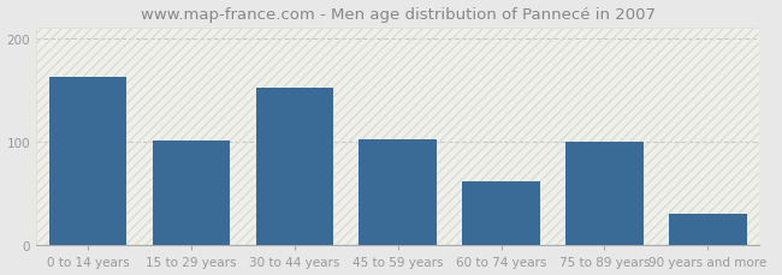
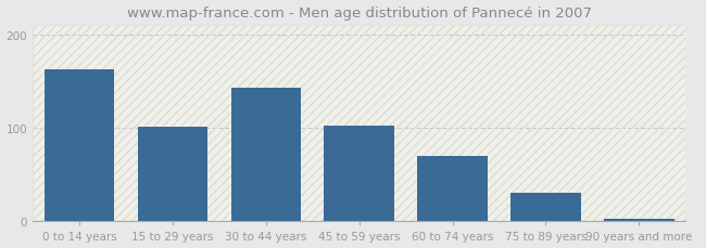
30 to 44 years: 152 -> 143
60 to 74 years: 62 -> 70
75 to 89 years: 100 -> 30
90 years and more: 30 -> 3
